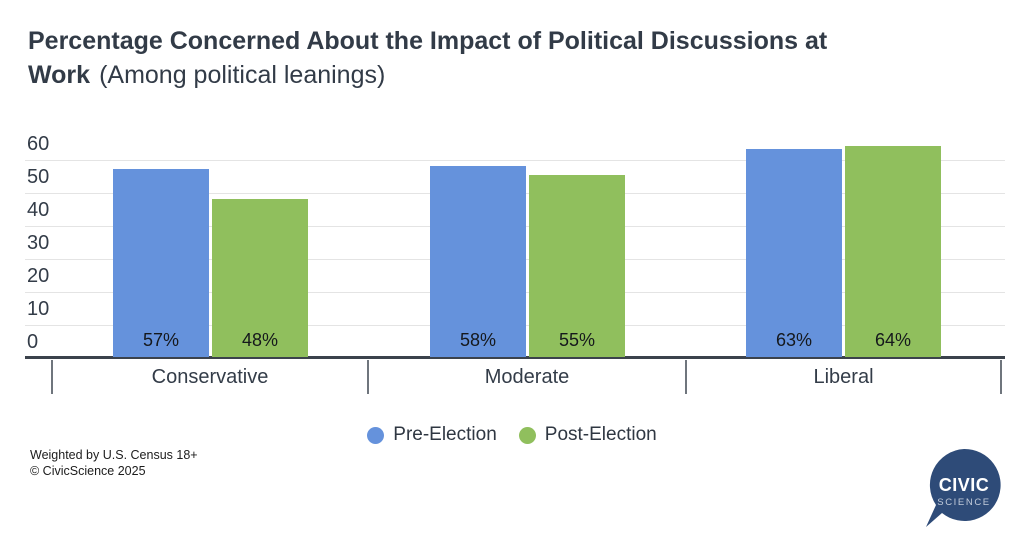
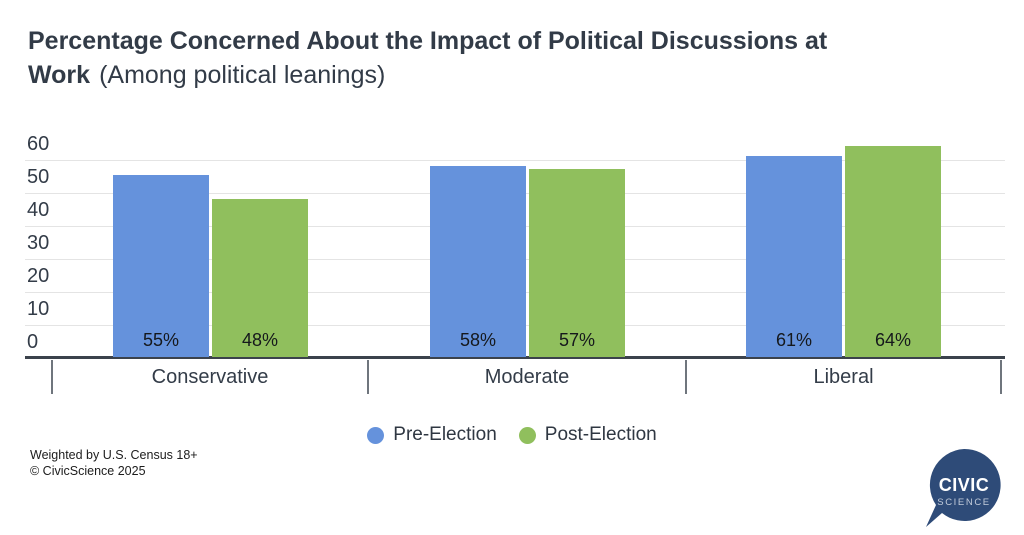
Pre-Election/Conservative: 57% -> 55%
Post-Election/Moderate: 55% -> 57%
Pre-Election/Liberal: 63% -> 61%
